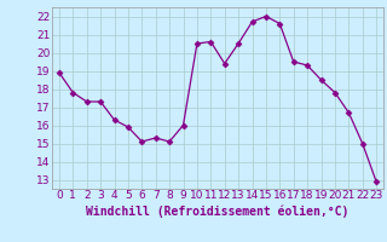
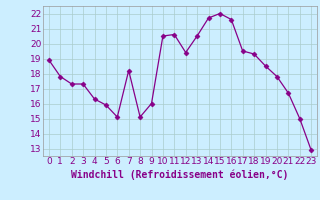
7: 15.3 -> 18.2
